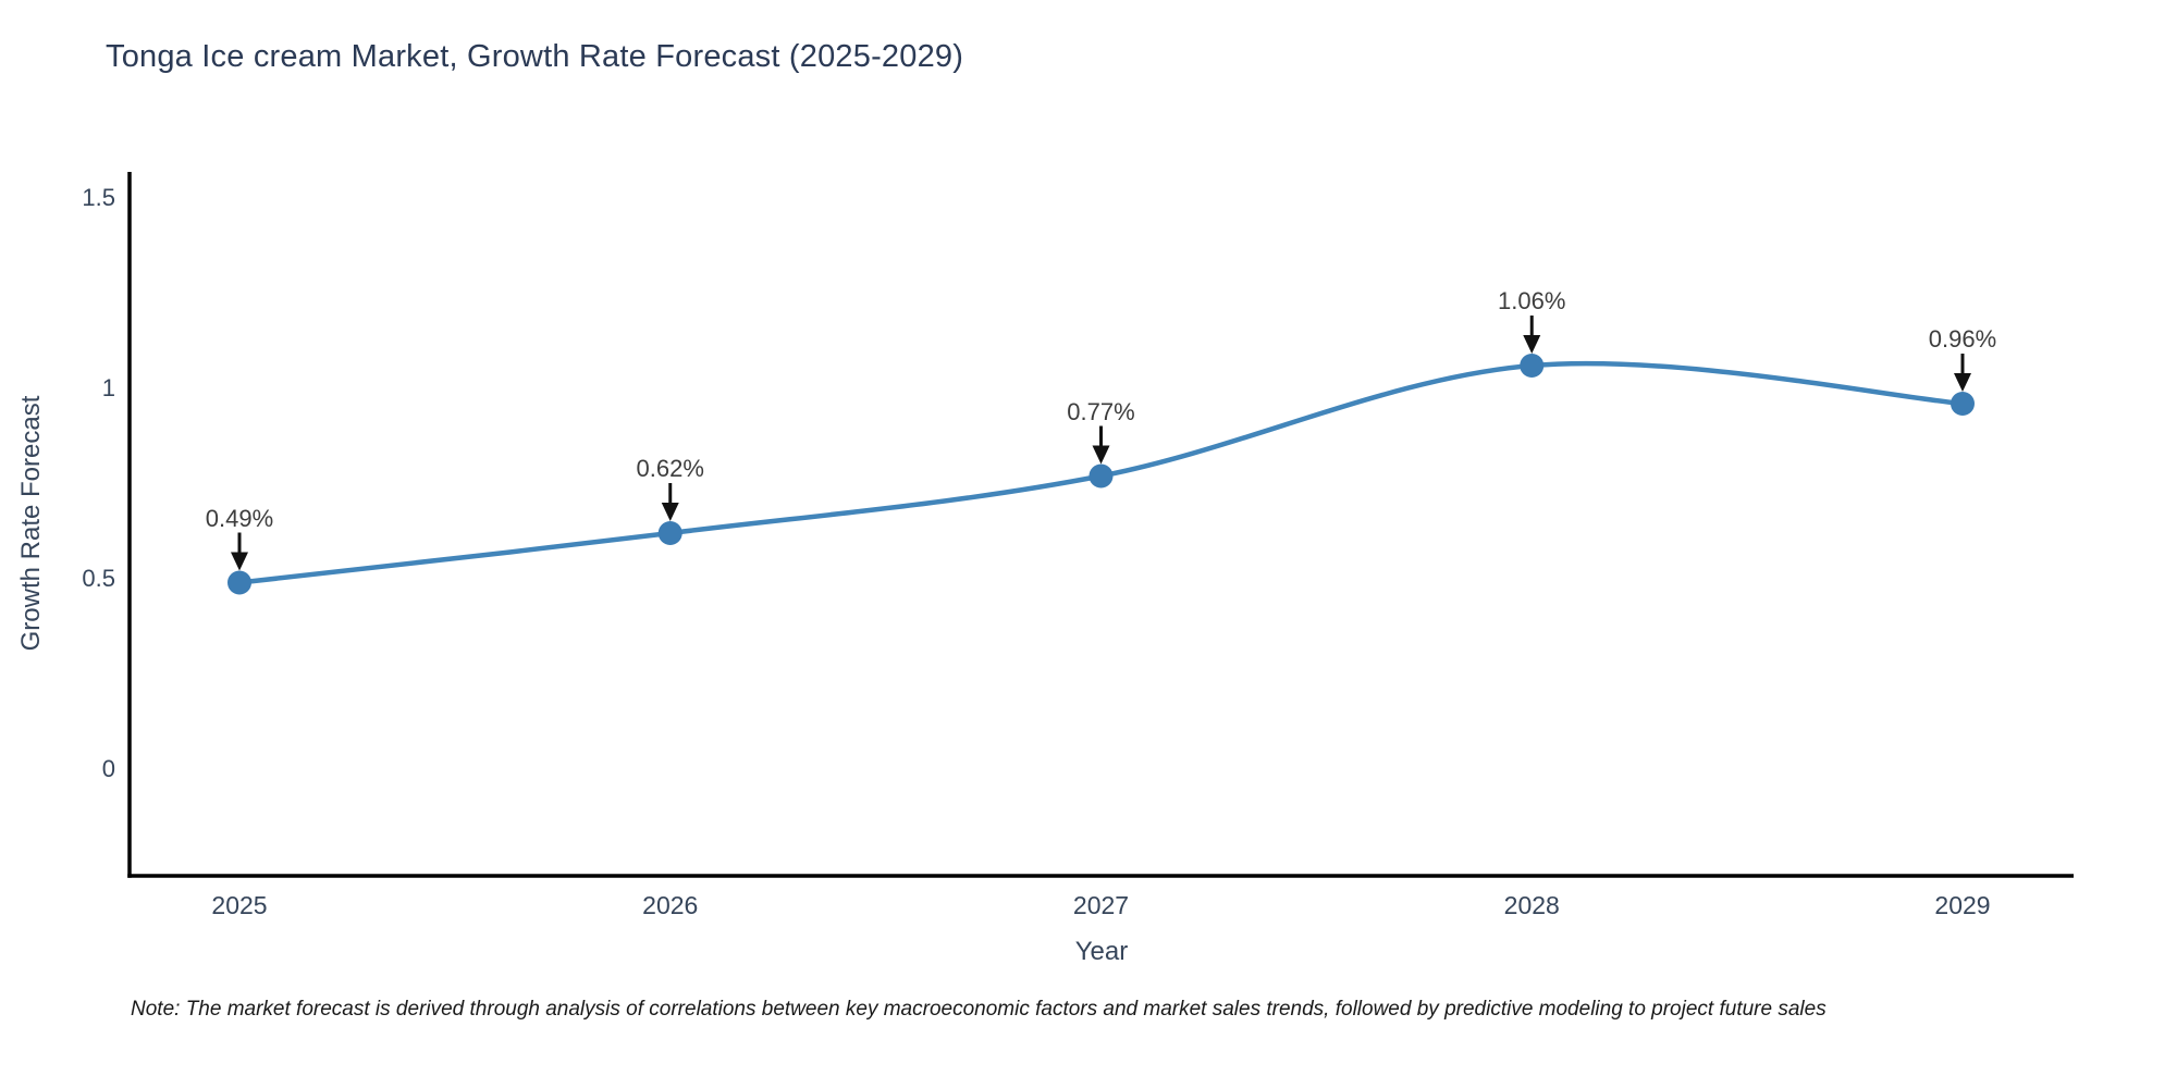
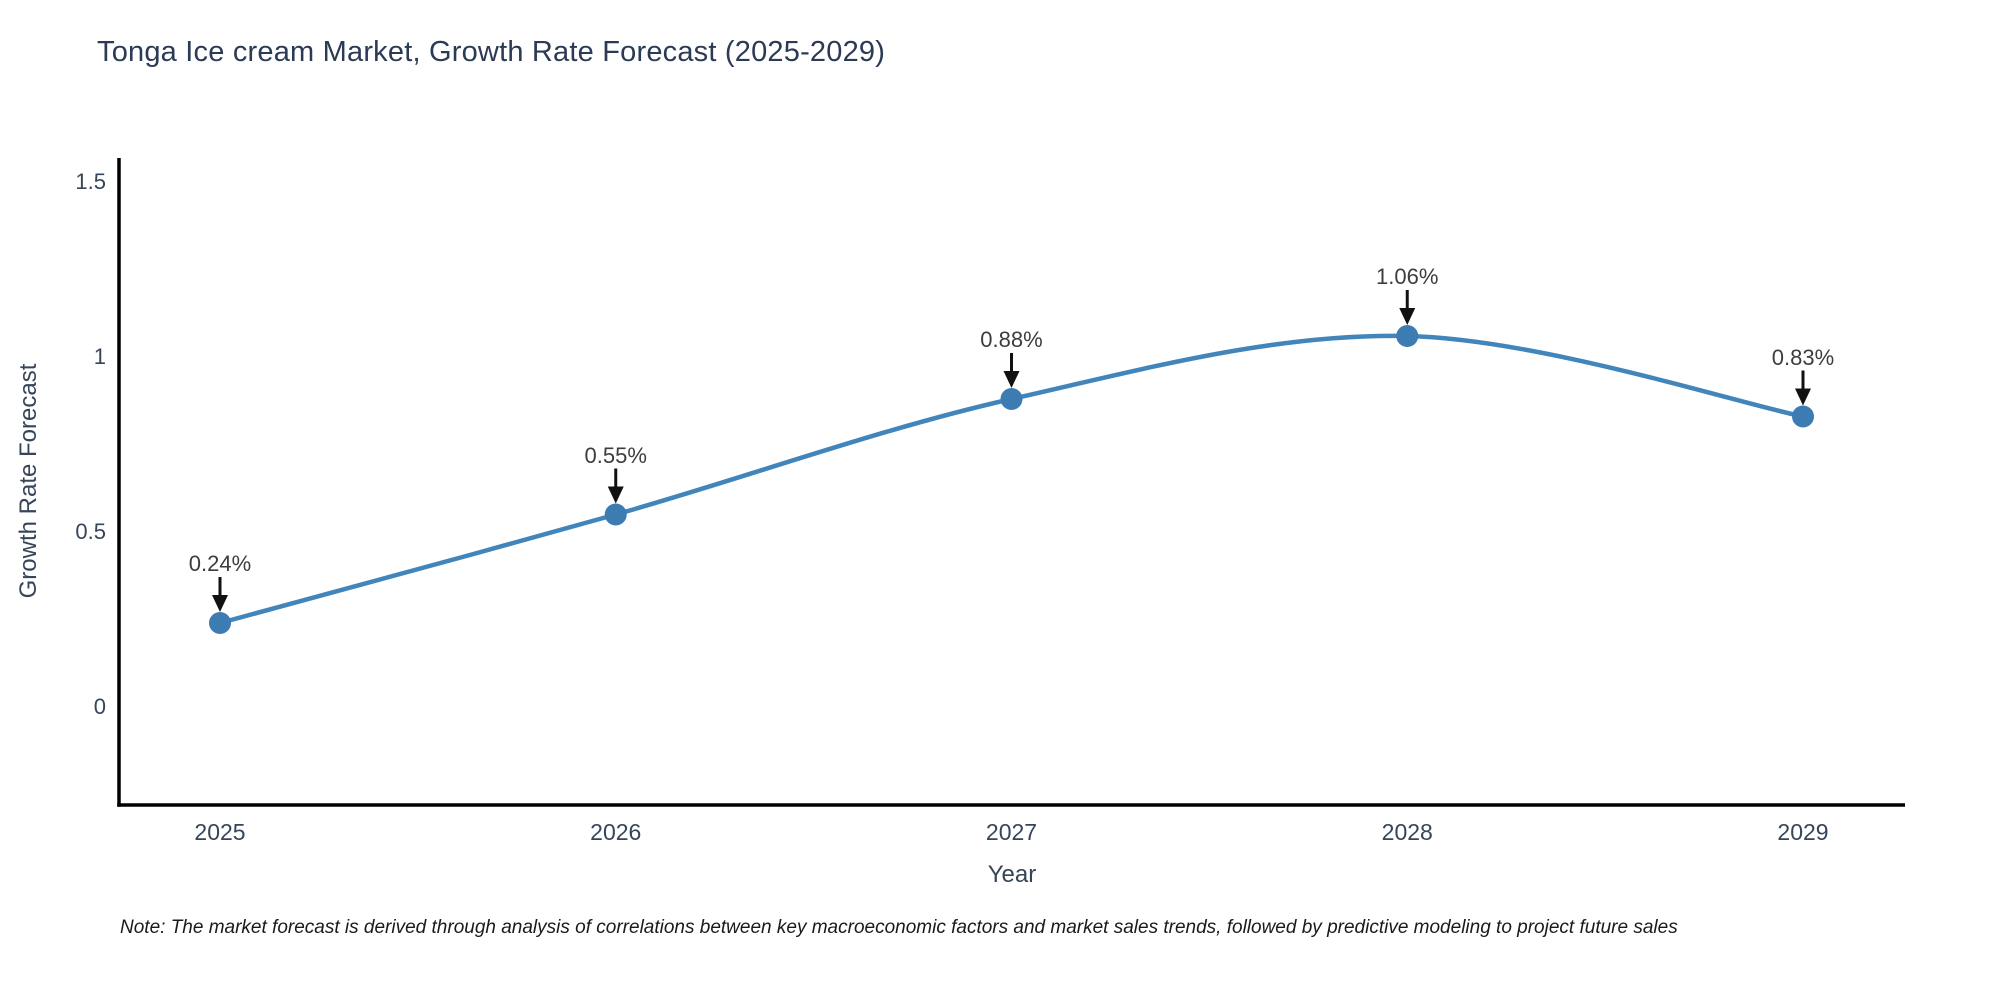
2025: 0.49% -> 0.24%
2026: 0.62% -> 0.55%
2027: 0.77% -> 0.88%
2029: 0.96% -> 0.83%
